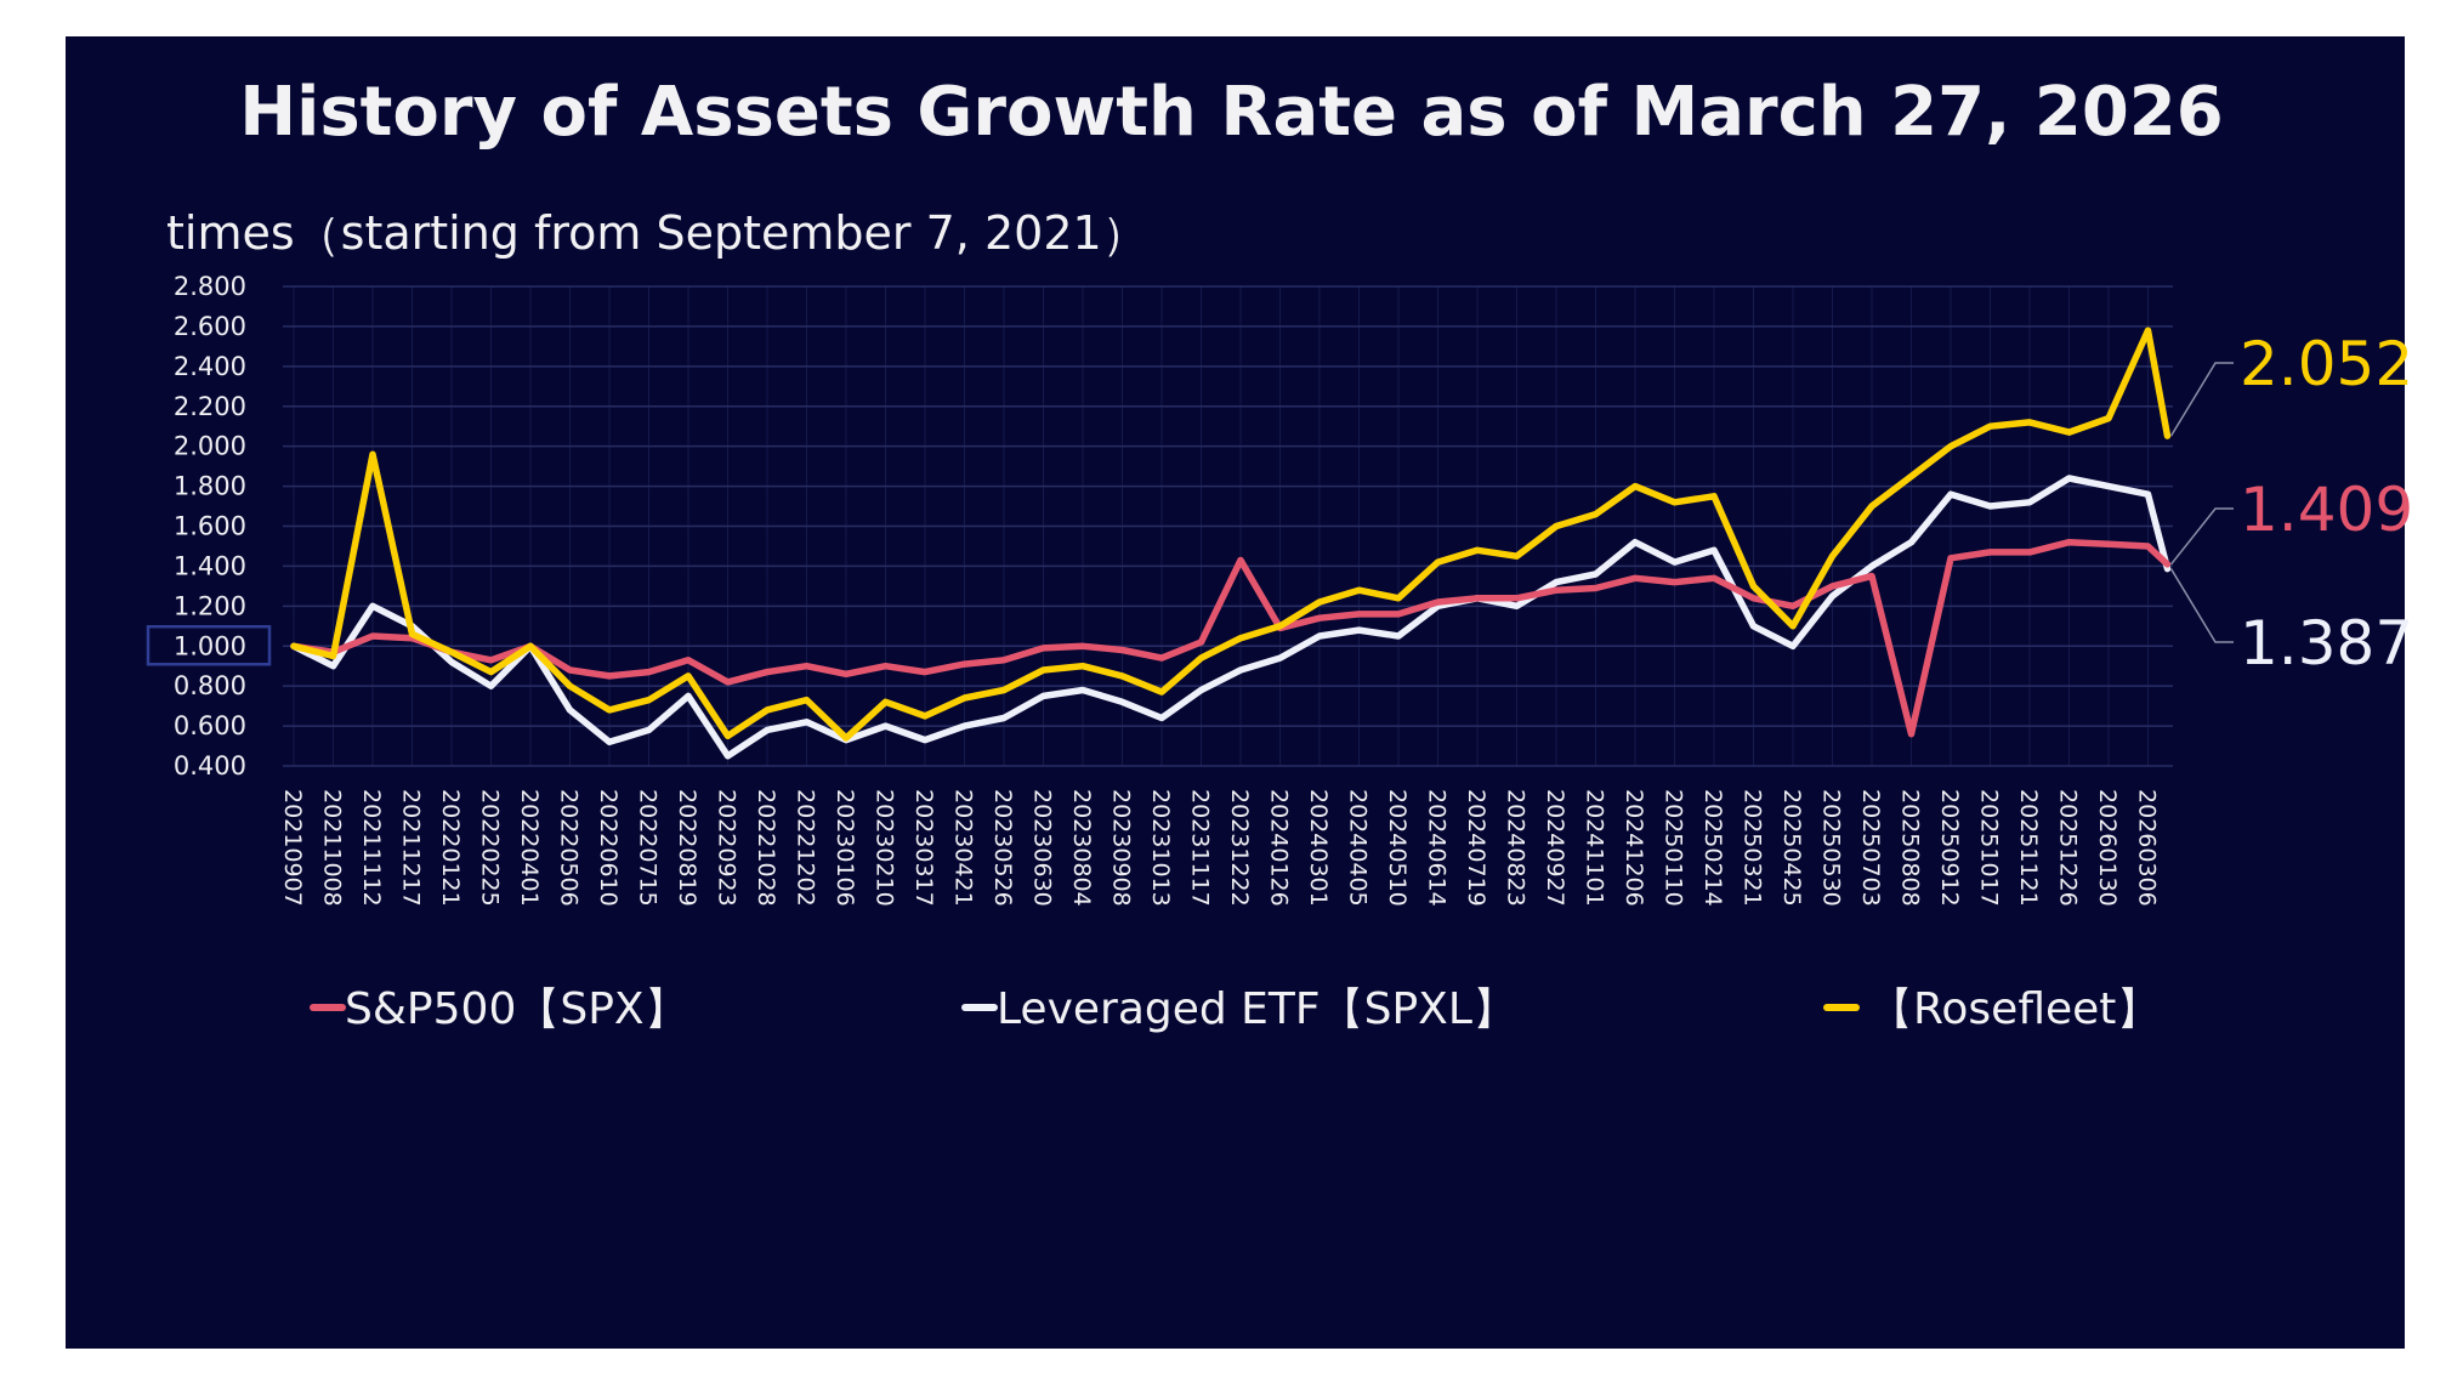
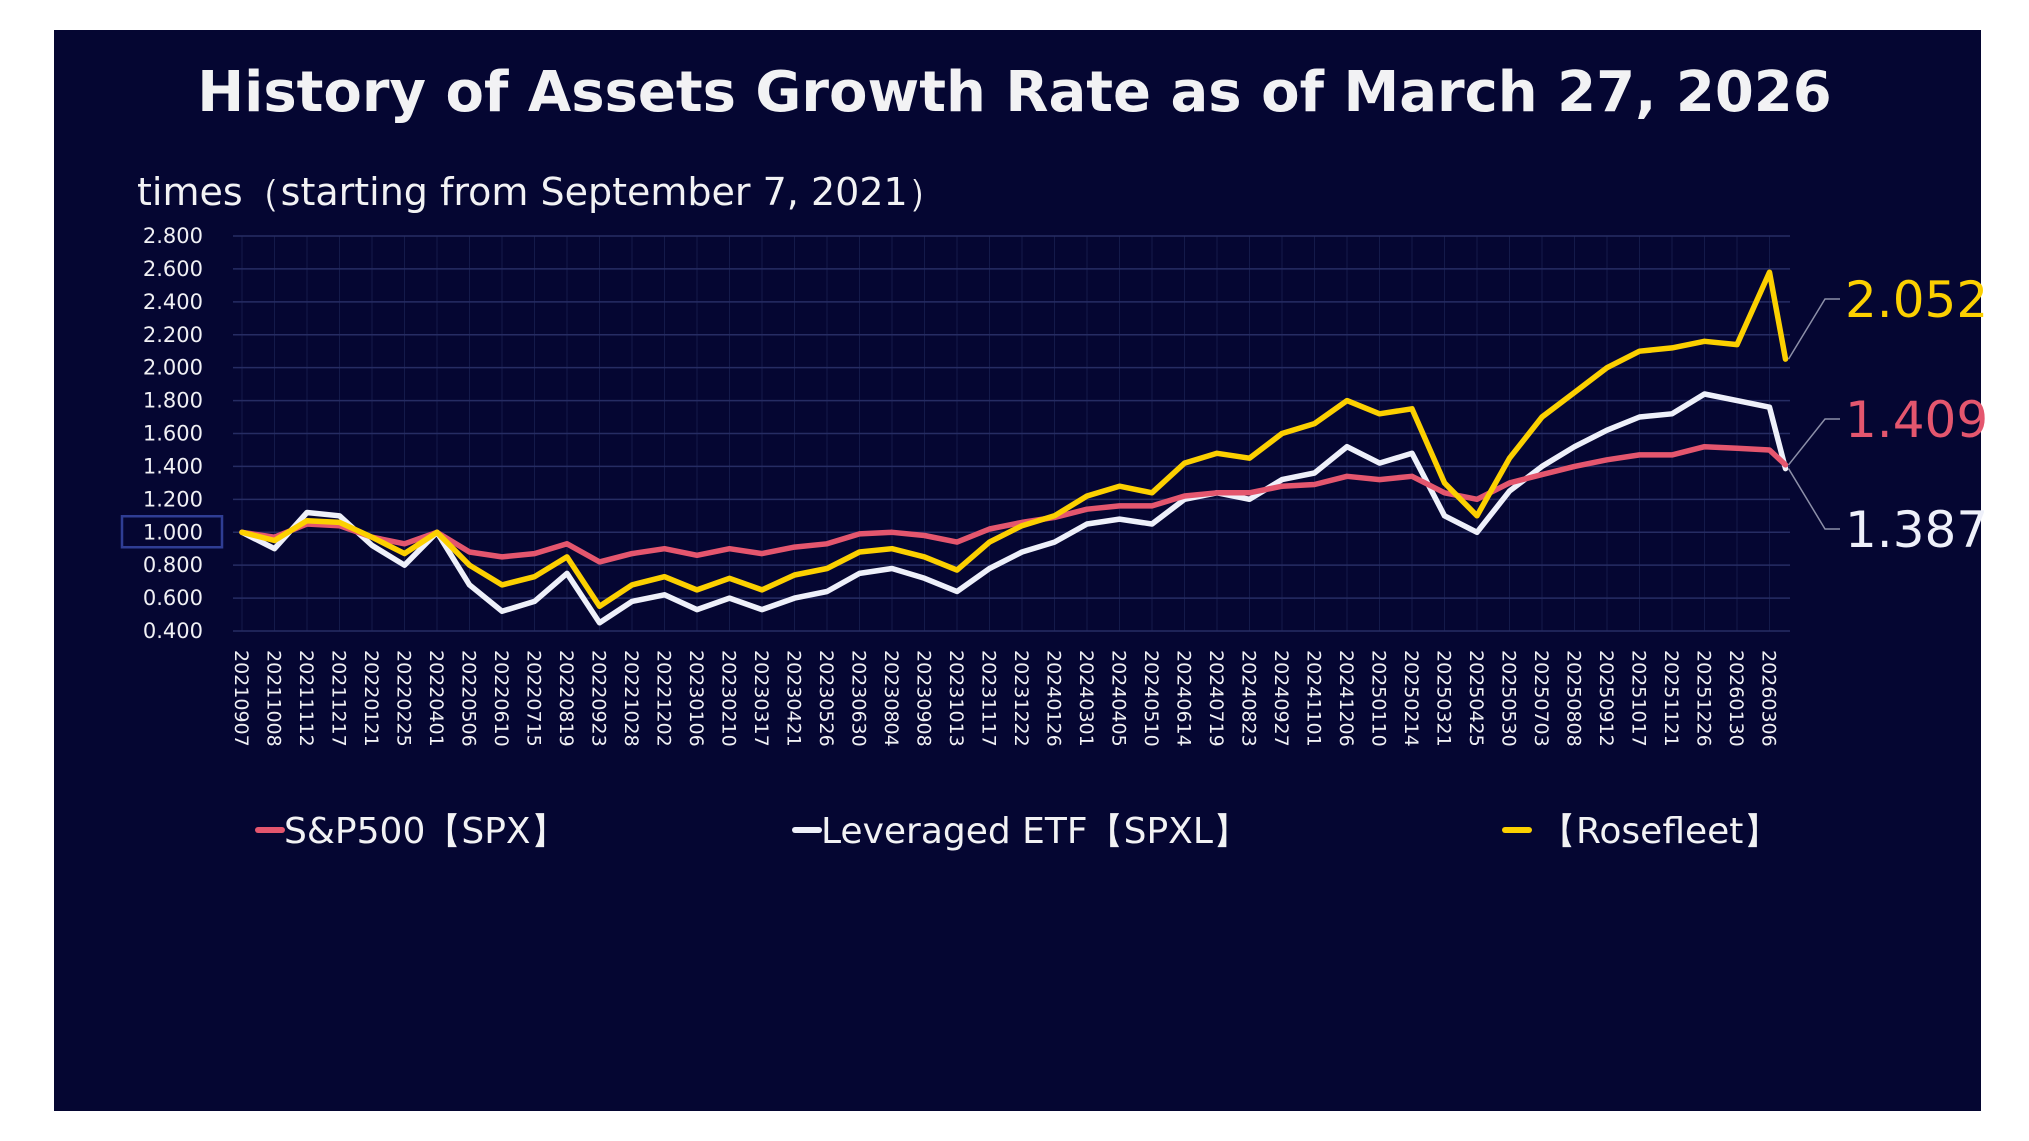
Leveraged ETF【SPXL】/20211112: 1.20 -> 1.12
【Rosefleet】/20211112: 1.96 -> 1.07
【Rosefleet】/20230106: 0.54 -> 0.65
S&P500【SPX】/20231222: 1.43 -> 1.06
S&P500【SPX】/20250808: 0.56 -> 1.40
Leveraged ETF【SPXL】/20250912: 1.76 -> 1.62
【Rosefleet】/20251226: 2.07 -> 2.16
